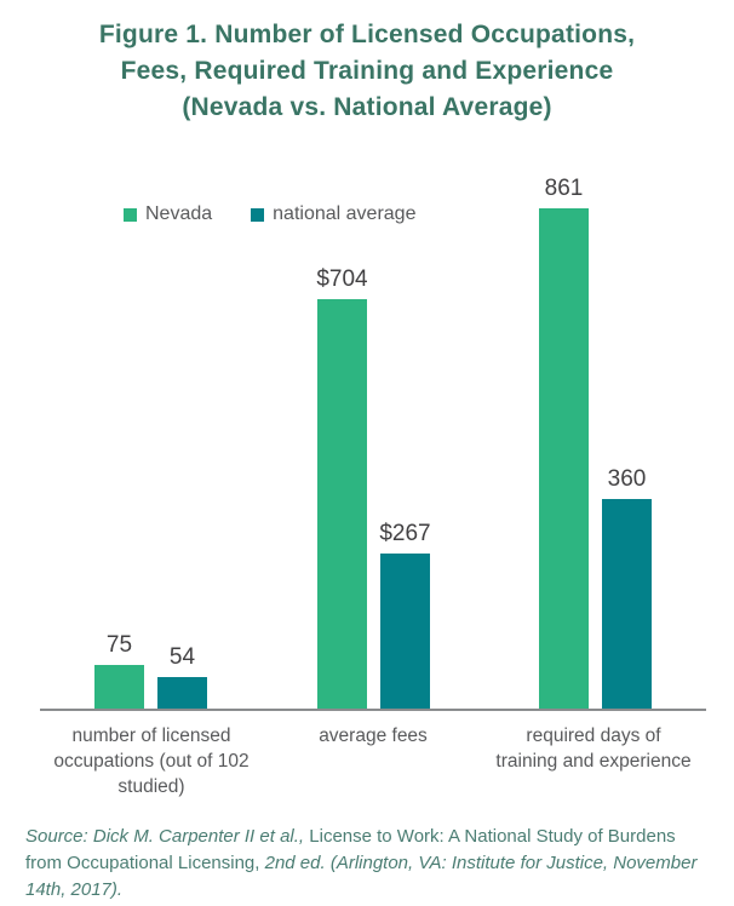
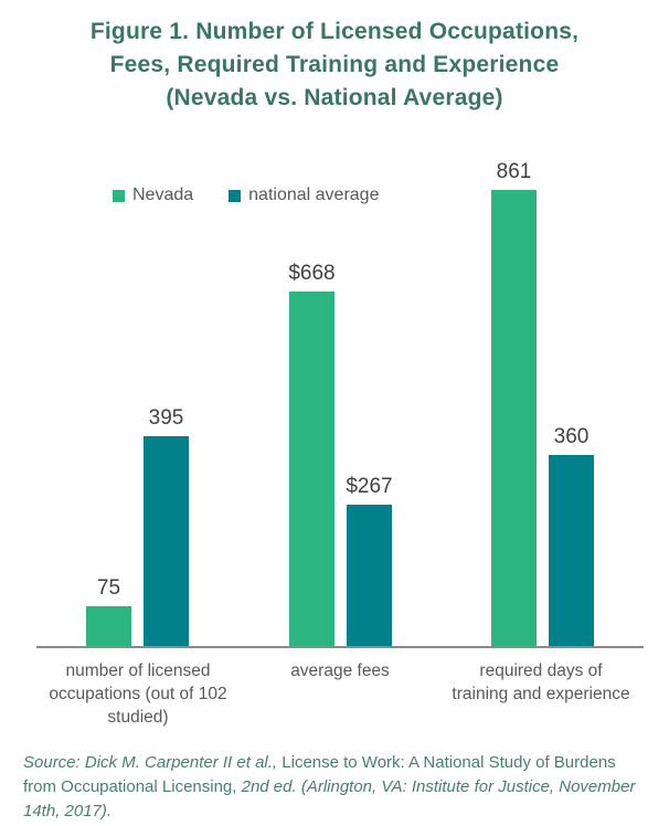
national average/number of licensed occupations (out of 102 studied): 54 -> 395
Nevada/average fees: $704 -> $668
